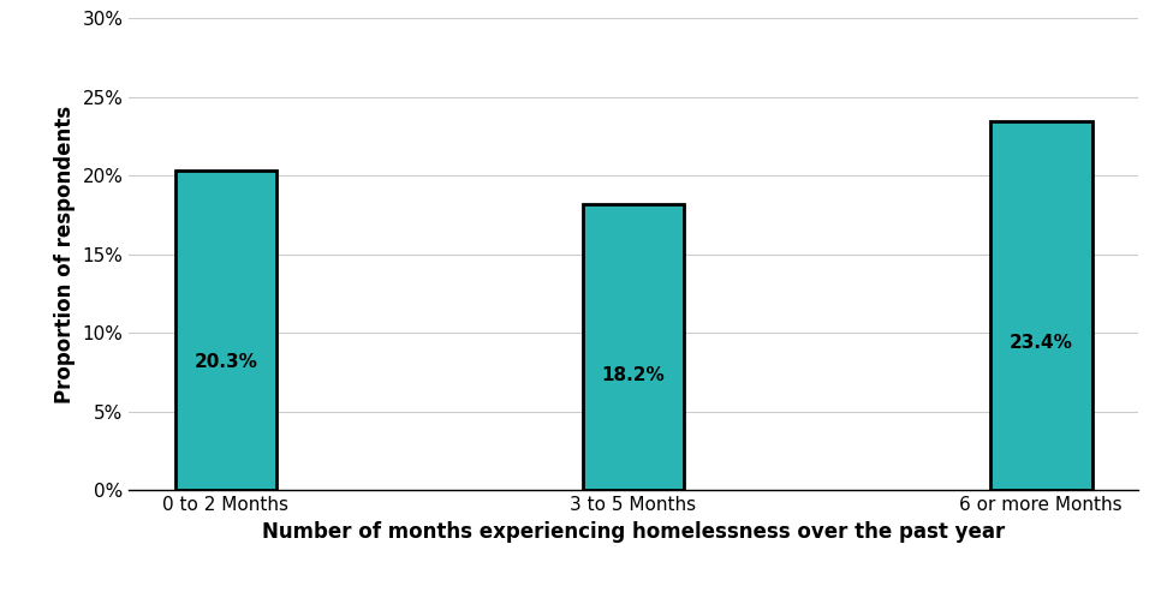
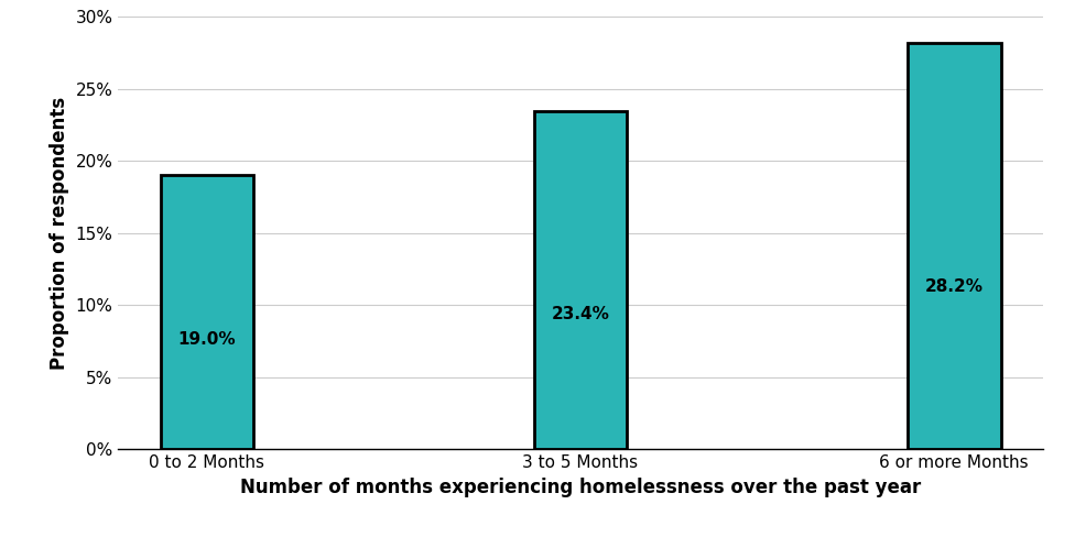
0 to 2 Months: 20.3% -> 19.0%
3 to 5 Months: 18.2% -> 23.4%
6 or more Months: 23.4% -> 28.2%
